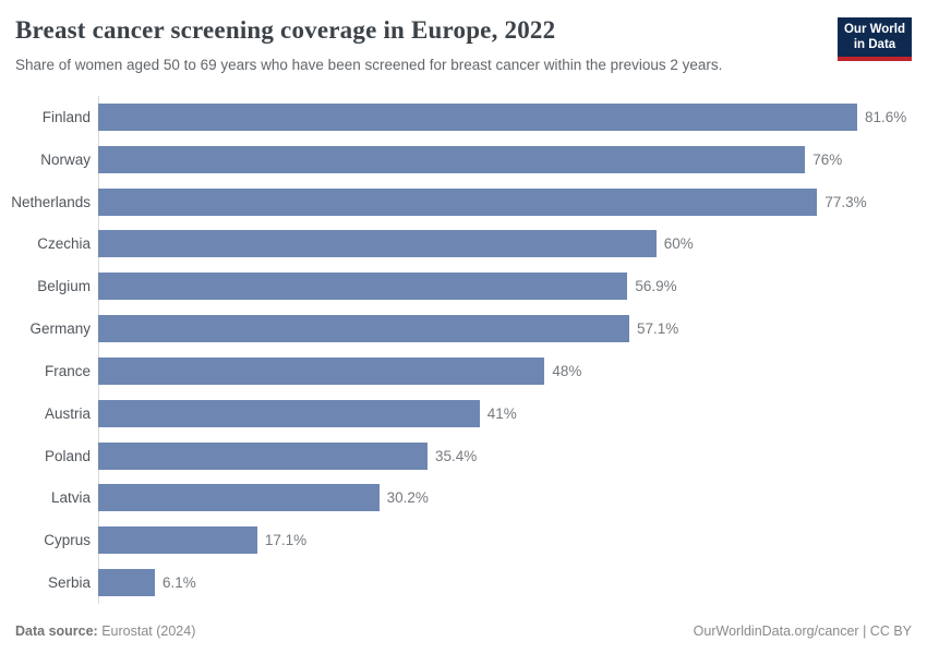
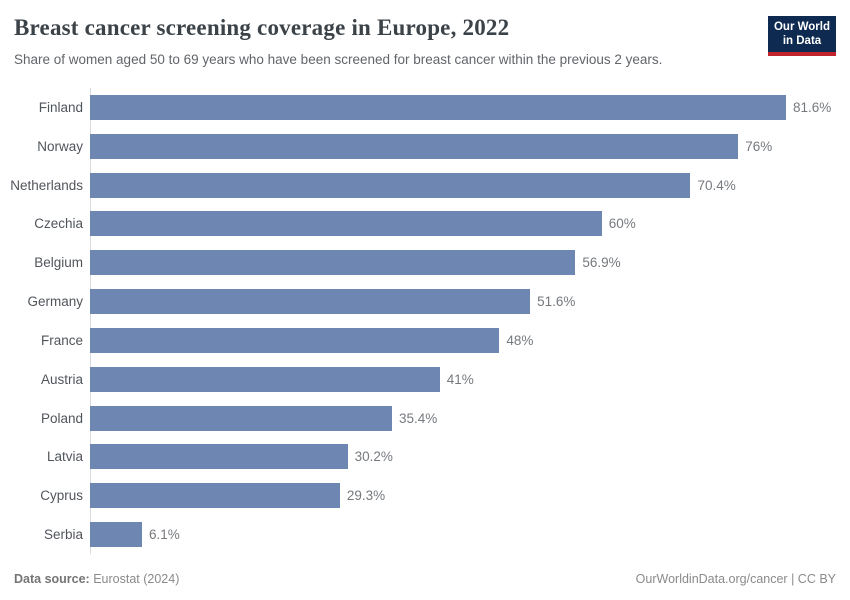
Netherlands: 77.3% -> 70.4%
Germany: 57.1% -> 51.6%
Cyprus: 17.1% -> 29.3%
